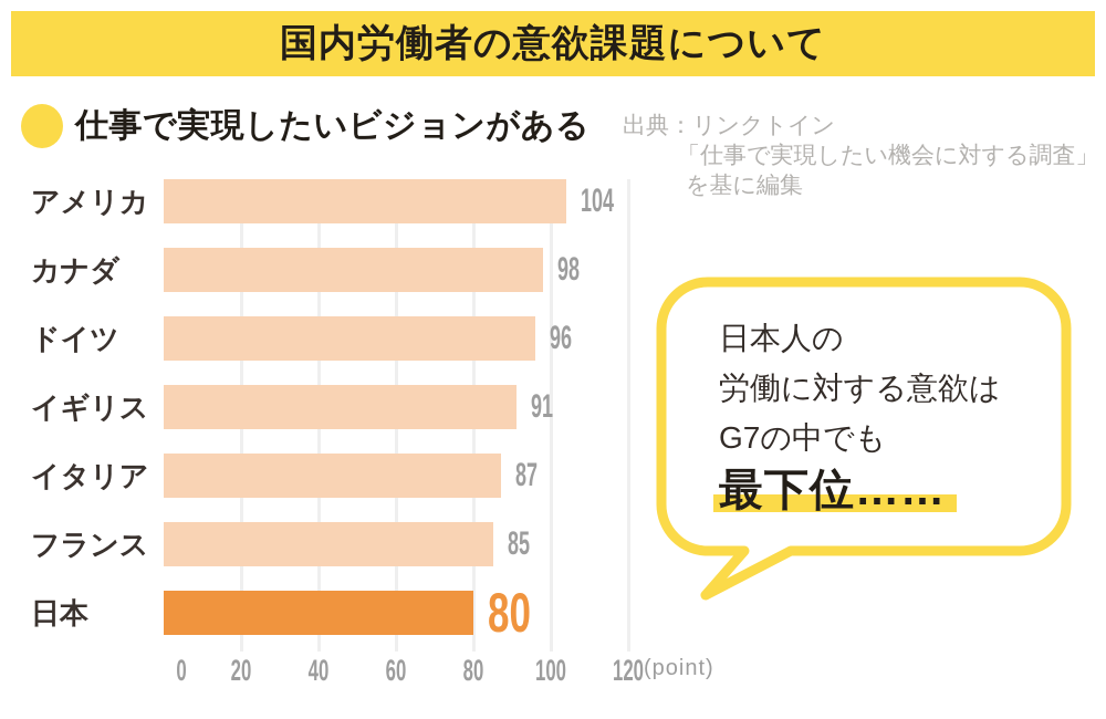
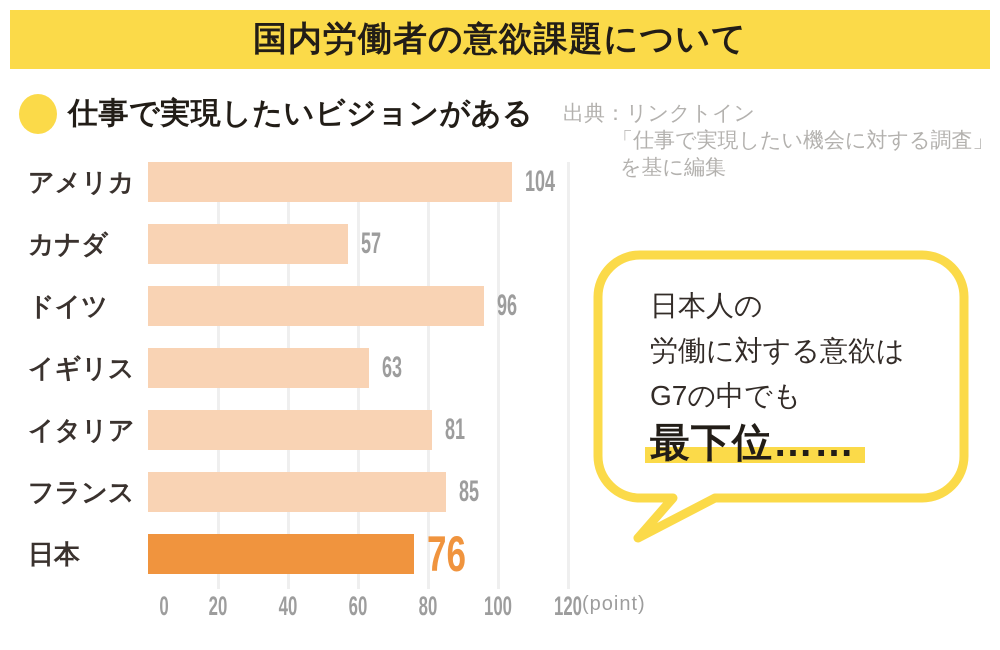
カナダ: 98 -> 57
イギリス: 91 -> 63
イタリア: 87 -> 81
日本: 80 -> 76
